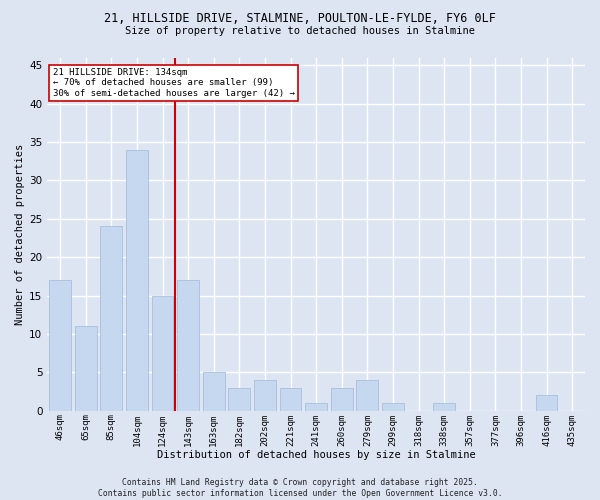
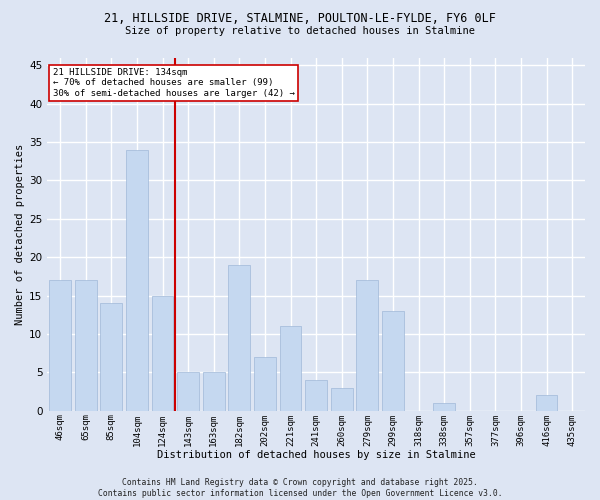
65sqm: 11 -> 17
85sqm: 24 -> 14
143sqm: 17 -> 5
182sqm: 3 -> 19
202sqm: 4 -> 7
221sqm: 3 -> 11
241sqm: 1 -> 4
279sqm: 4 -> 17
299sqm: 1 -> 13
